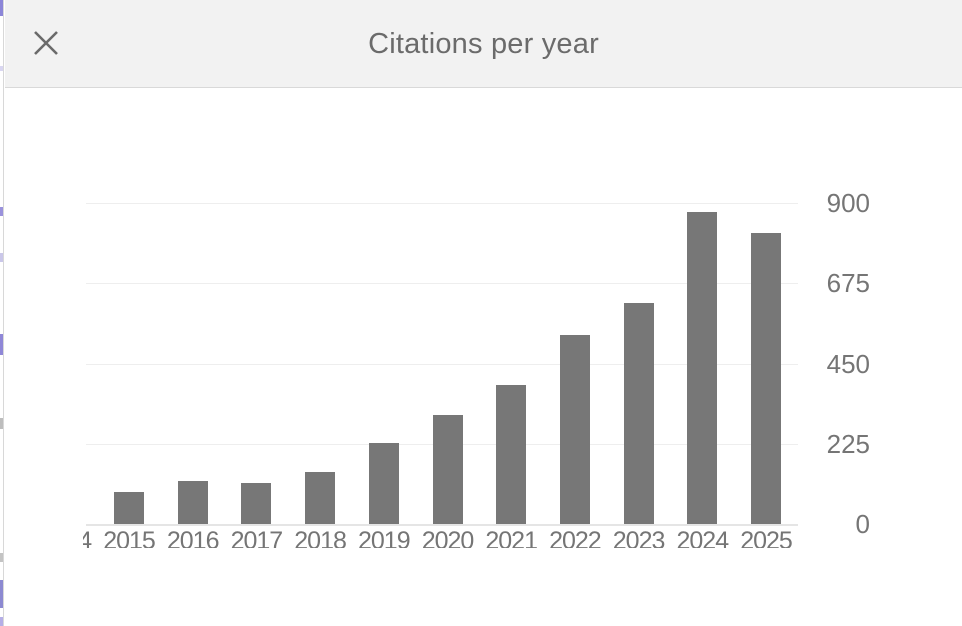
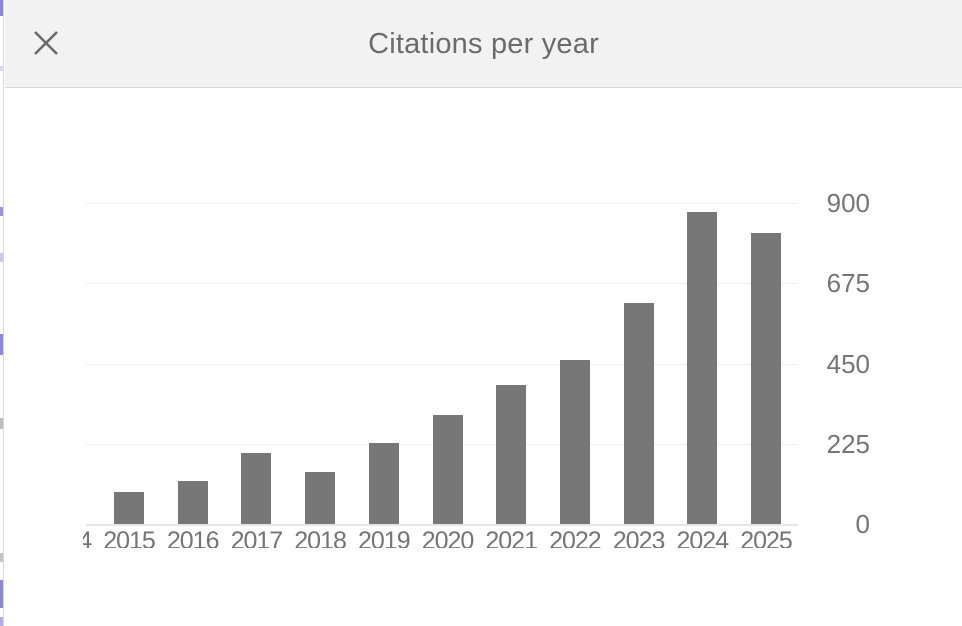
2017: 120 -> 200
2022: 530 -> 460
